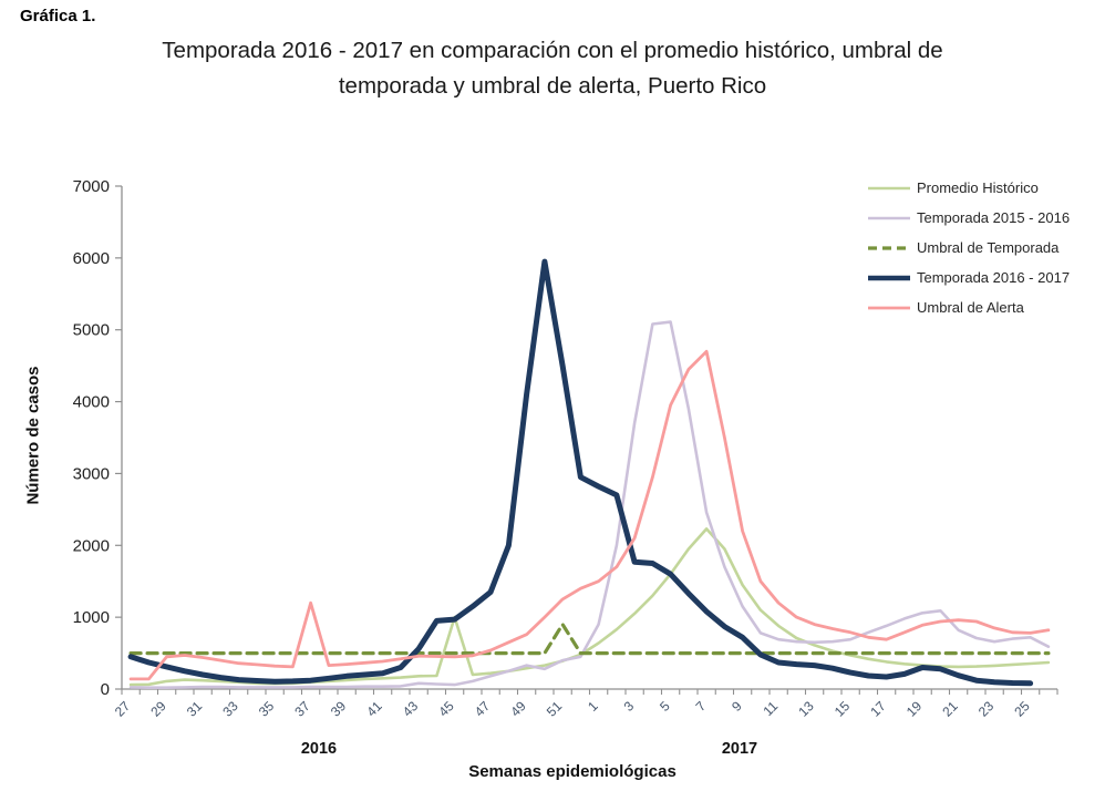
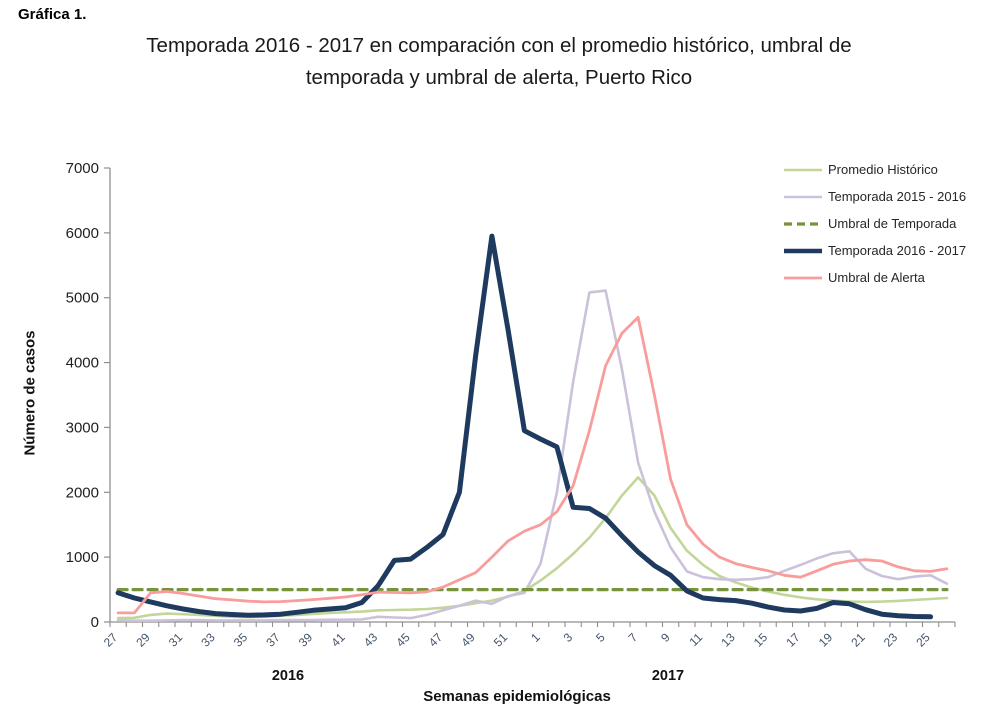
Umbral de Alerta/37: 1200 -> 300
Promedio Histórico/45: 1000 -> 200
Umbral de Temporada/51: 900 -> 500
